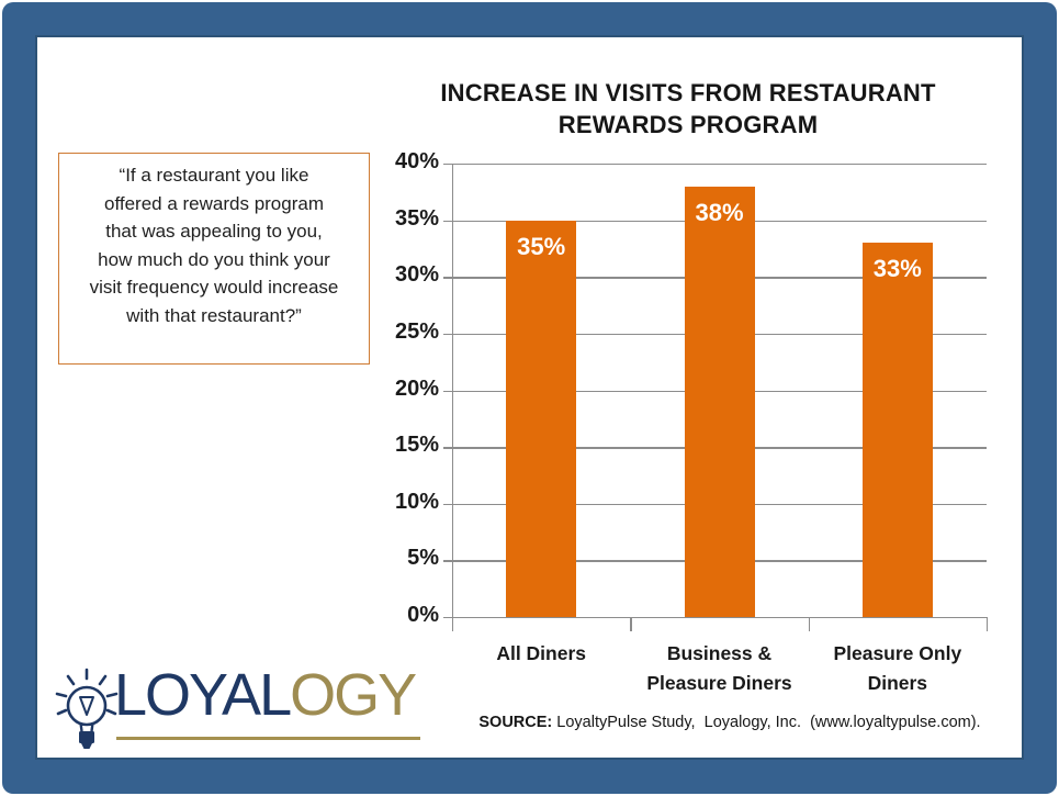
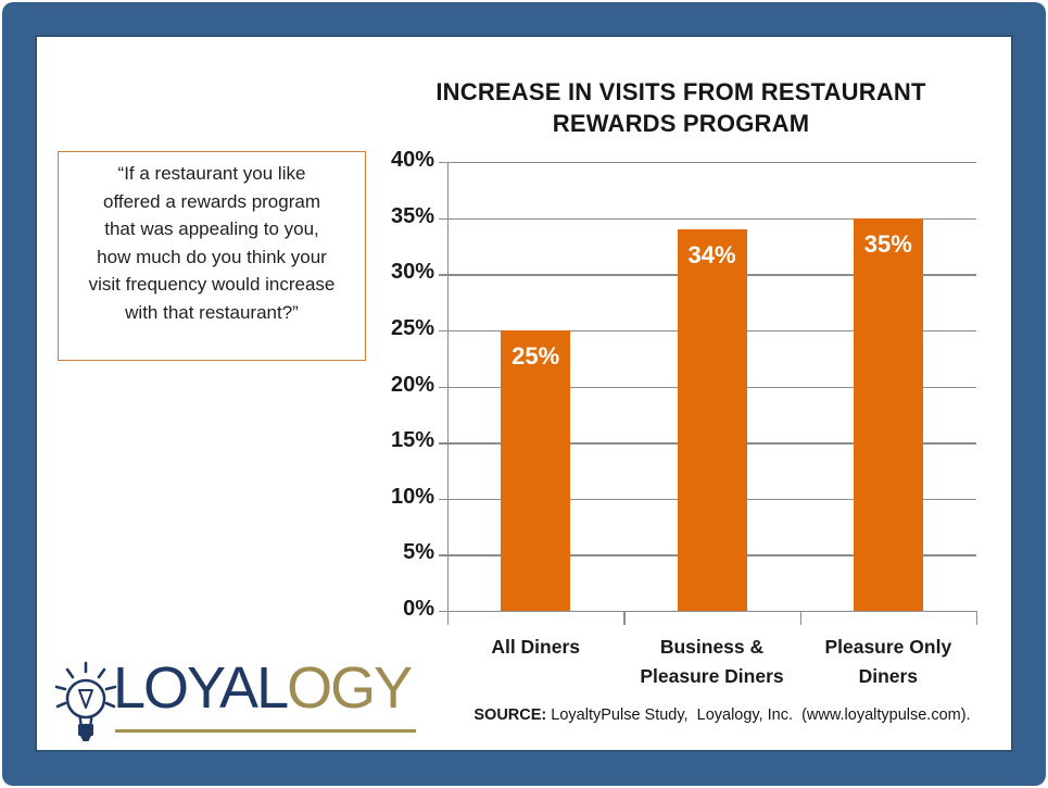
All Diners: 35% -> 25%
Business & Pleasure Diners: 38% -> 34%
Pleasure Only Diners: 33% -> 35%
